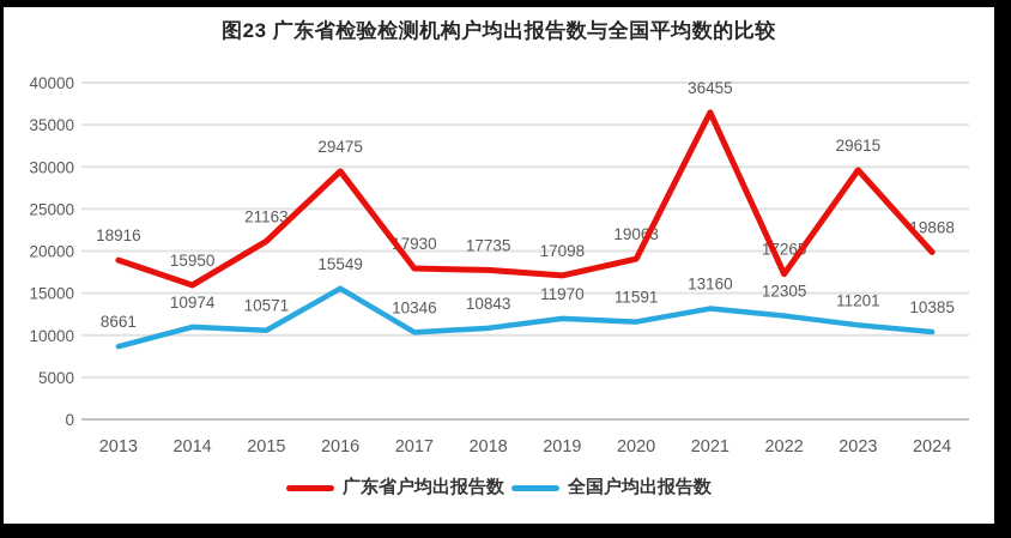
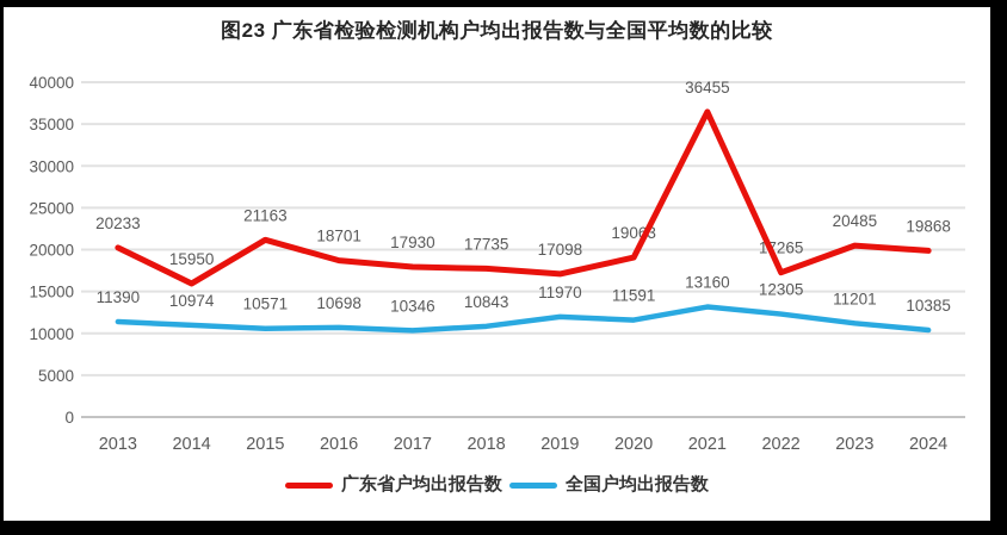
广东省户均出报告数/2013: 18916 -> 20233
全国户均出报告数/2013: 8661 -> 11390
广东省户均出报告数/2016: 29475 -> 18701
全国户均出报告数/2016: 15549 -> 10698
广东省户均出报告数/2023: 29615 -> 20485
